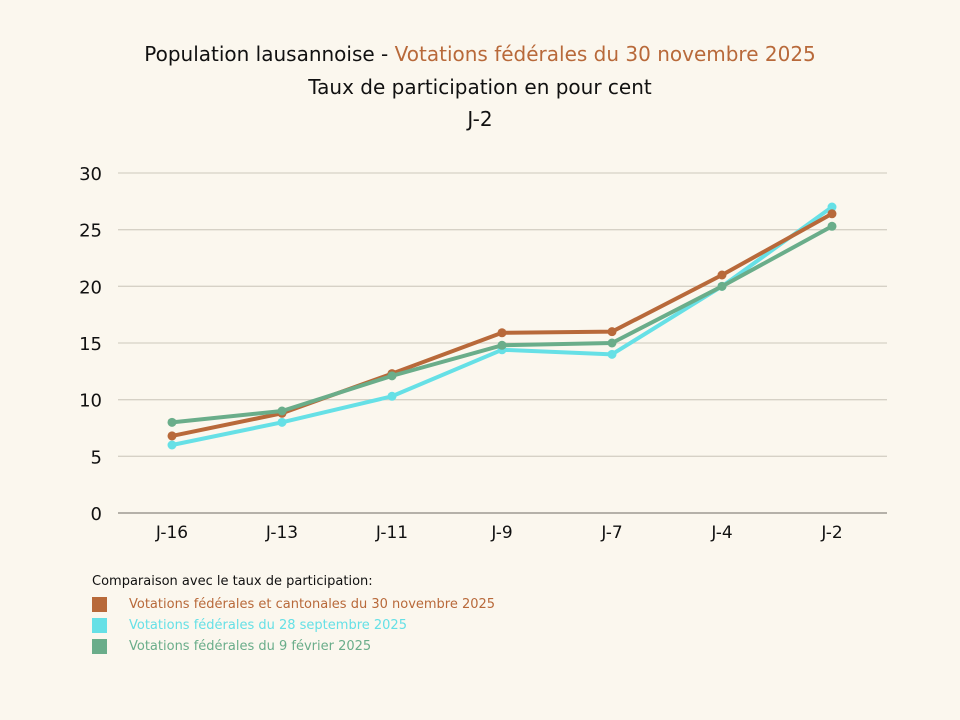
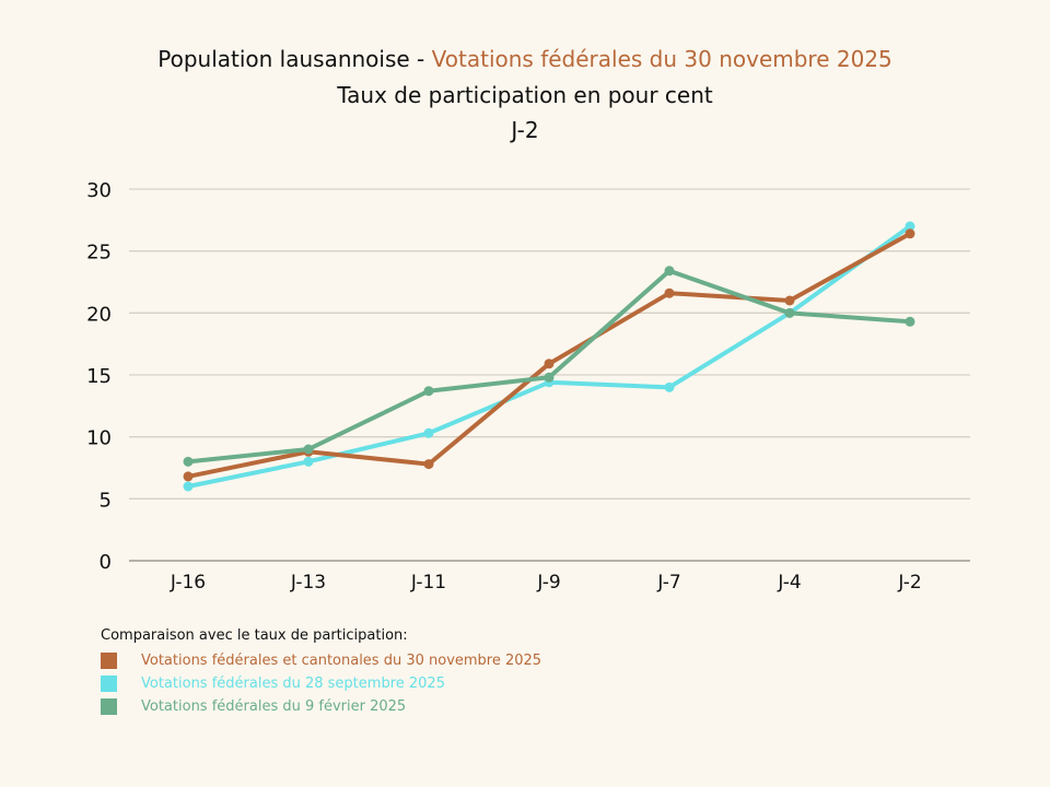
Votations fédérales et cantonales du 30 novembre 2025/J-11: 12.3 -> 7.8
Votations fédérales du 9 février 2025/J-11: 12.1 -> 13.7
Votations fédérales et cantonales du 30 novembre 2025/J-7: 16.0 -> 21.6
Votations fédérales du 9 février 2025/J-7: 15.0 -> 23.4
Votations fédérales du 9 février 2025/J-2: 25.3 -> 19.3
